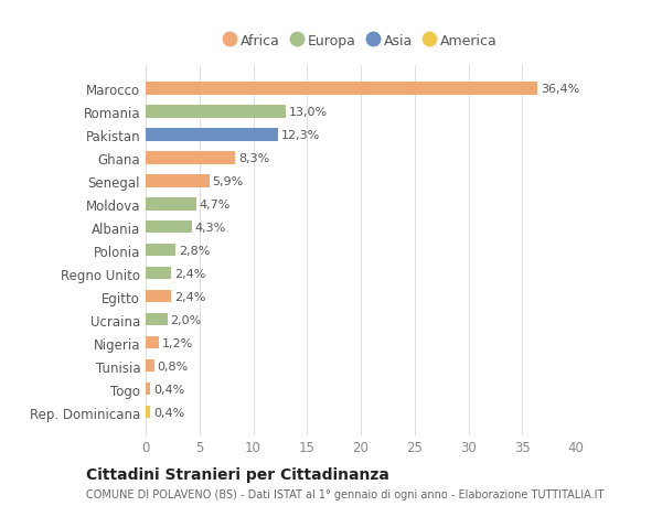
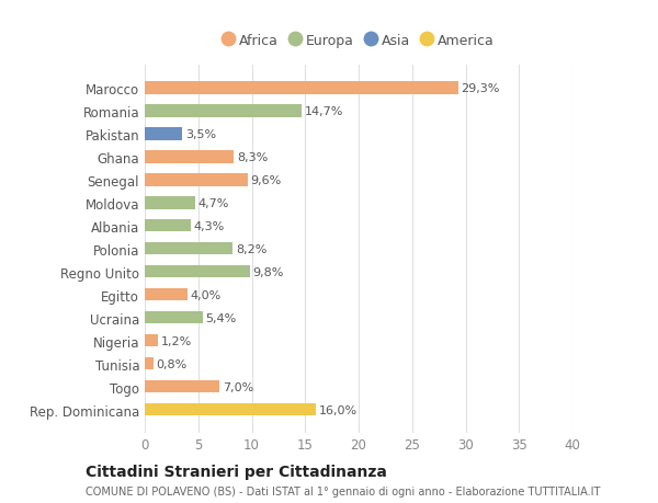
Marocco: 36,4% -> 29,3%
Romania: 13,0% -> 14,7%
Pakistan: 12,3% -> 3,5%
Senegal: 5,9% -> 9,6%
Polonia: 2,8% -> 8,2%
Regno Unito: 2,4% -> 9,8%
Egitto: 2,4% -> 4,0%
Ucraina: 2,0% -> 5,4%
Togo: 0,4% -> 7,0%
Rep. Dominicana: 0,4% -> 16,0%
